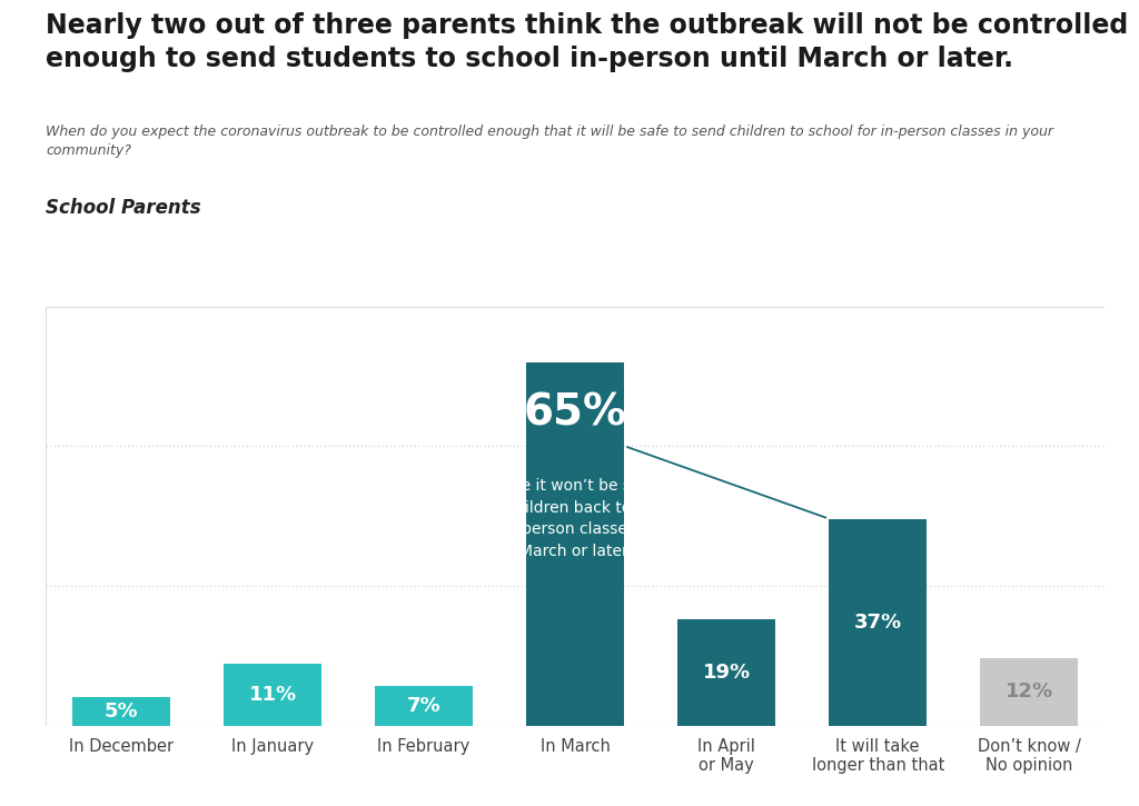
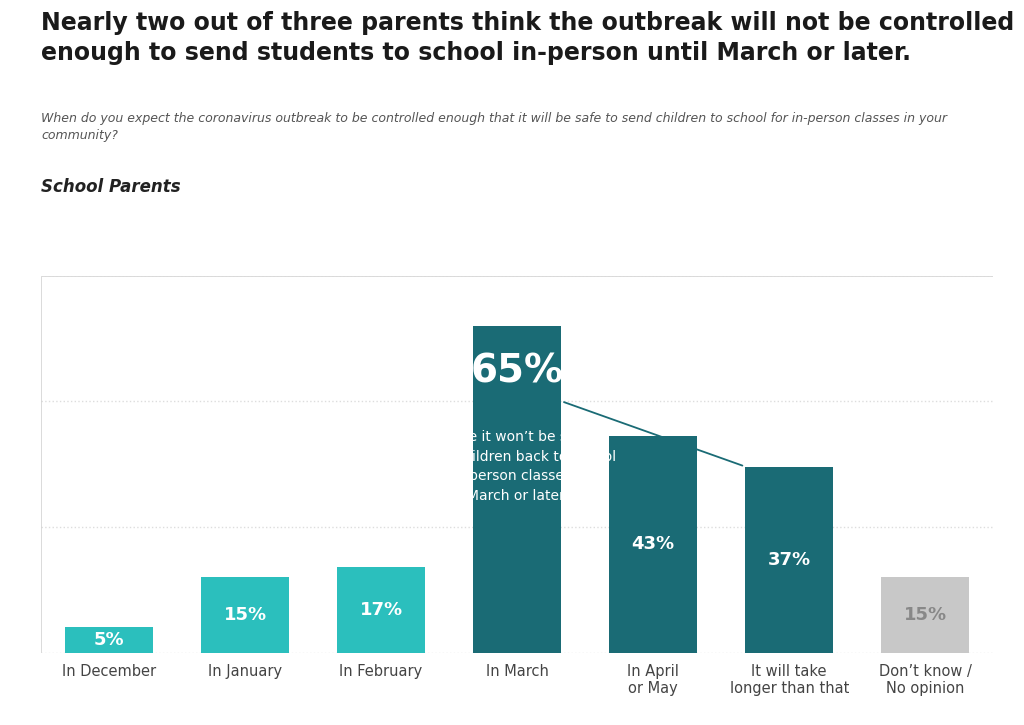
In January: 11% -> 15%
In February: 7% -> 17%
In April or May: 19% -> 43%
Don’t know / No opinion: 12% -> 15%
